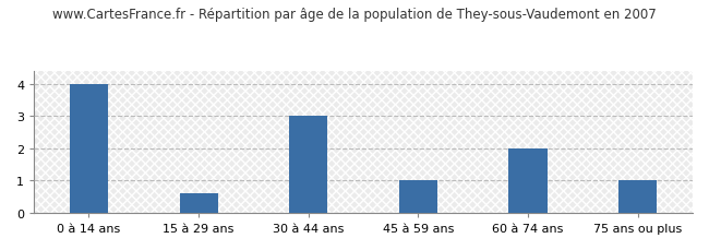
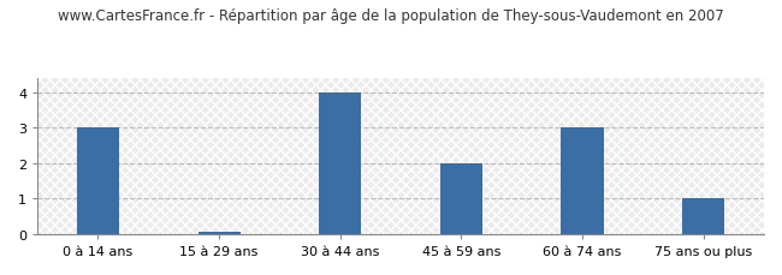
0 à 14 ans: 4.00 -> 3.00
15 à 29 ans: 0.60 -> 0.05
30 à 44 ans: 3.00 -> 4.00
45 à 59 ans: 1.00 -> 2.00
60 à 74 ans: 2.00 -> 3.00
